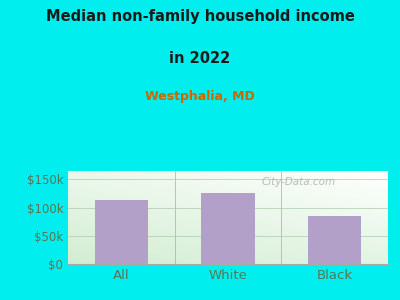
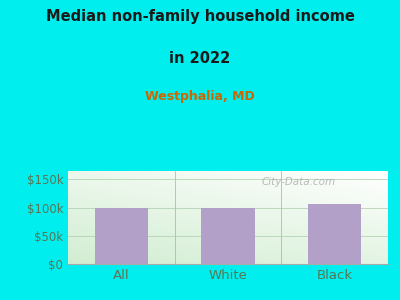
All: $114k -> $100k
White: $126k -> $100k
Black: $86k -> $107k
